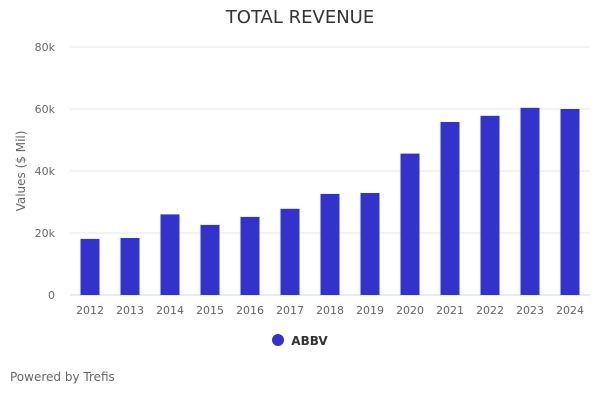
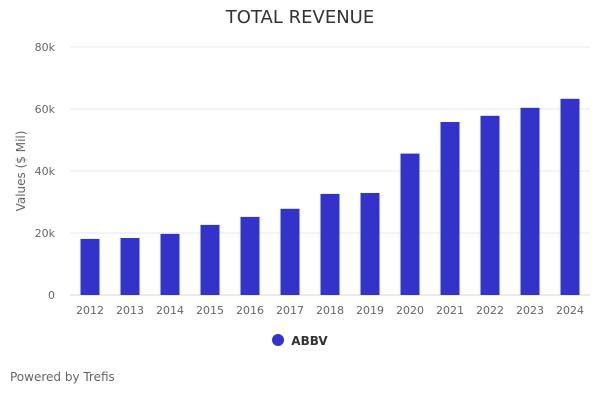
2014: 26k -> 20k
2024: 60k -> 63k
